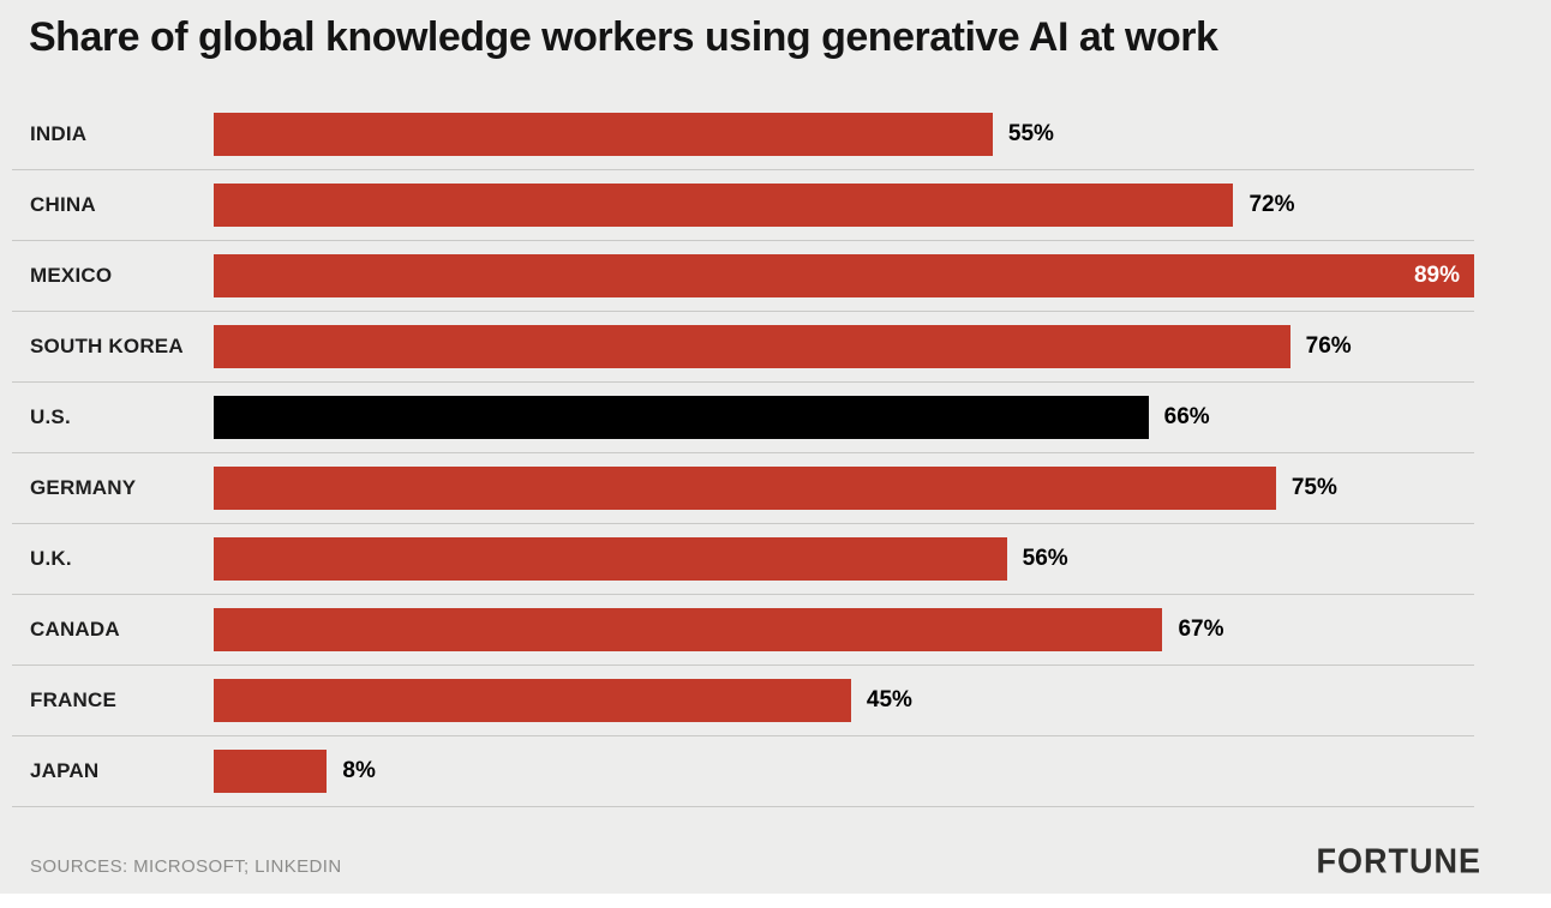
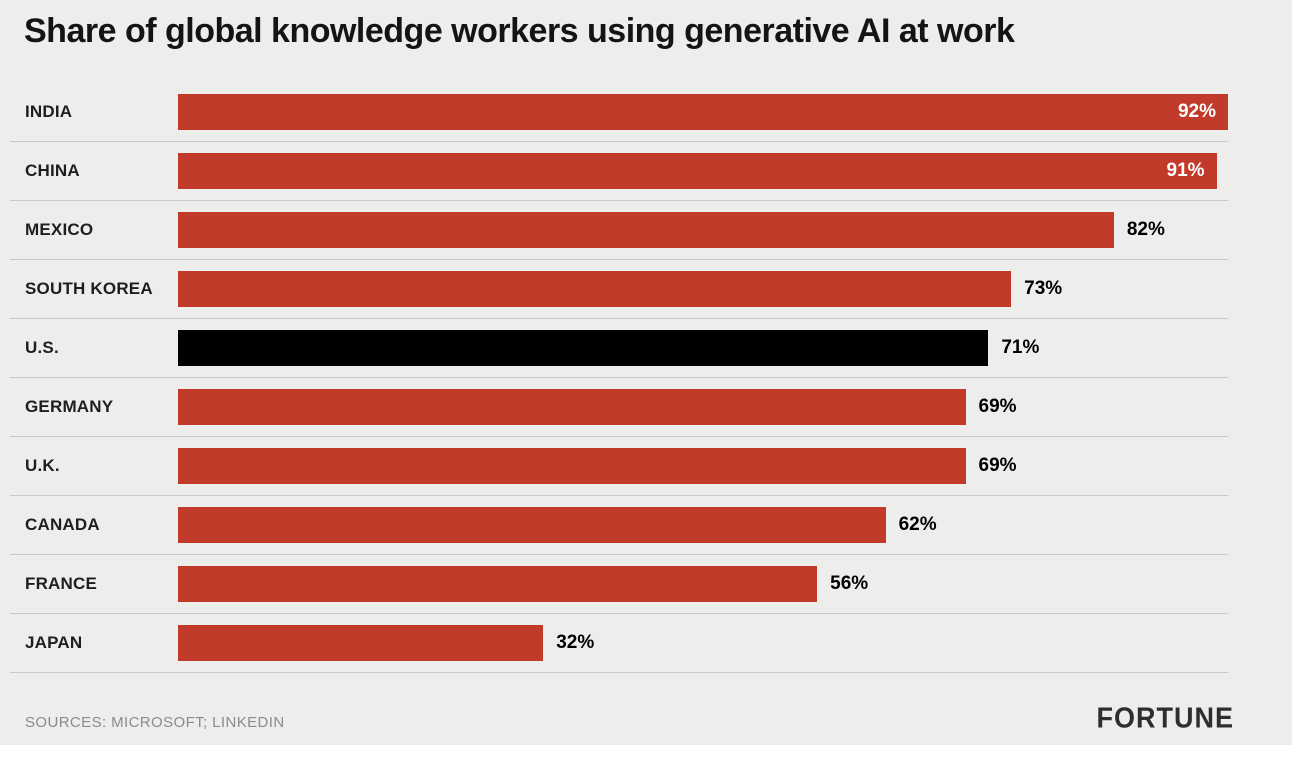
INDIA: 55% -> 92%
CHINA: 72% -> 91%
MEXICO: 89% -> 82%
SOUTH KOREA: 76% -> 73%
U.S.: 66% -> 71%
GERMANY: 75% -> 69%
U.K.: 56% -> 69%
CANADA: 67% -> 62%
FRANCE: 45% -> 56%
JAPAN: 8% -> 32%
